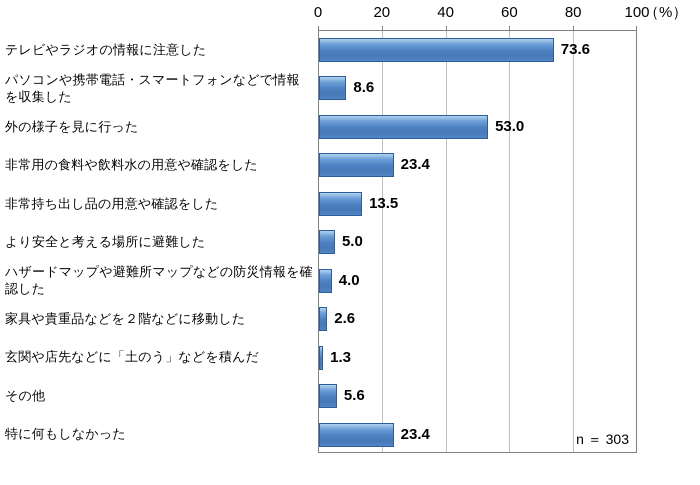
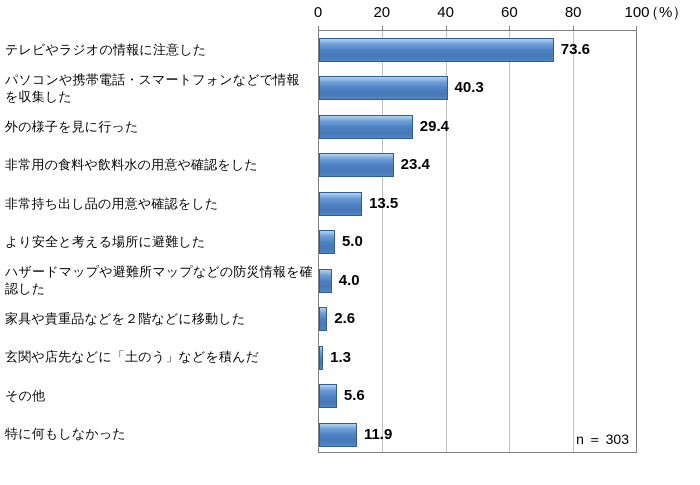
パソコンや携帯電話・スマートフォンなどで情報を収集した: 8.6 -> 40.3
外の様子を見に行った: 53.0 -> 29.4
特に何もしなかった: 23.4 -> 11.9
